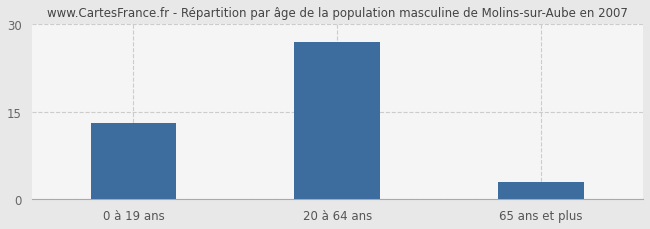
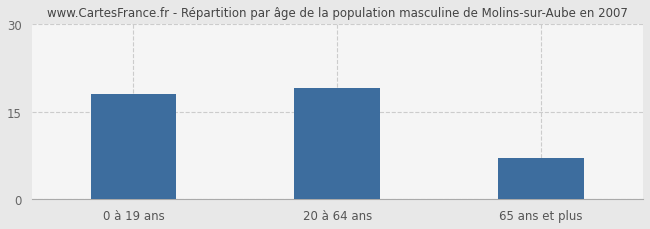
0 à 19 ans: 13 -> 18
20 à 64 ans: 27 -> 19
65 ans et plus: 3 -> 7
